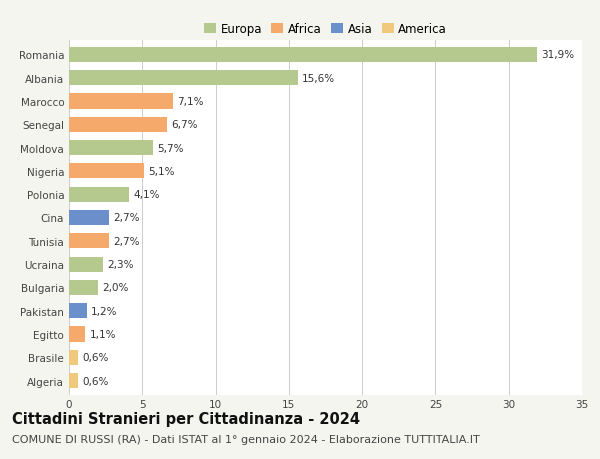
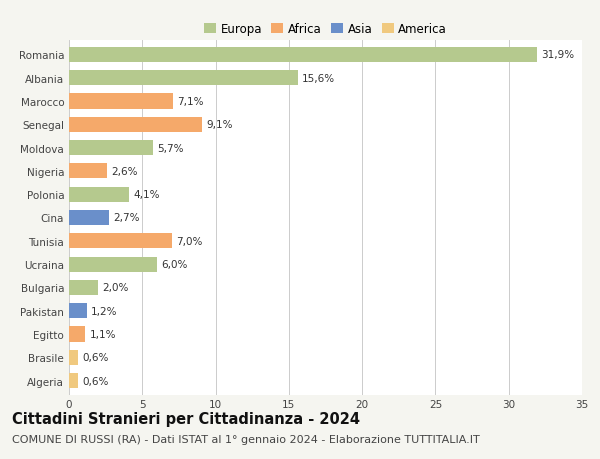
Senegal: 6,7% -> 9,1%
Nigeria: 5,1% -> 2,6%
Tunisia: 2,7% -> 7,0%
Ucraina: 2,3% -> 6,0%
